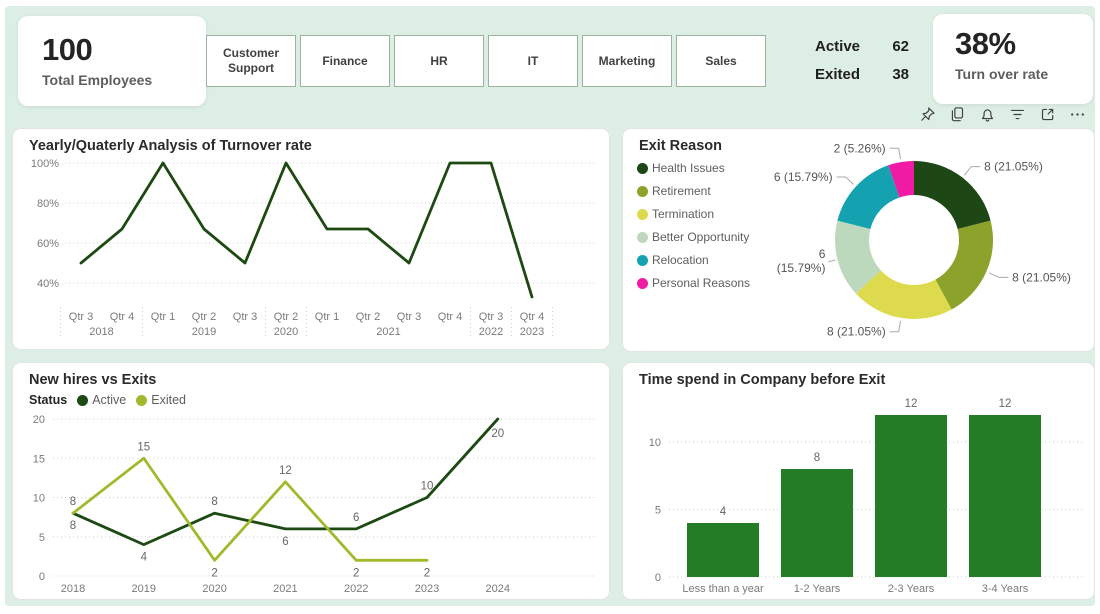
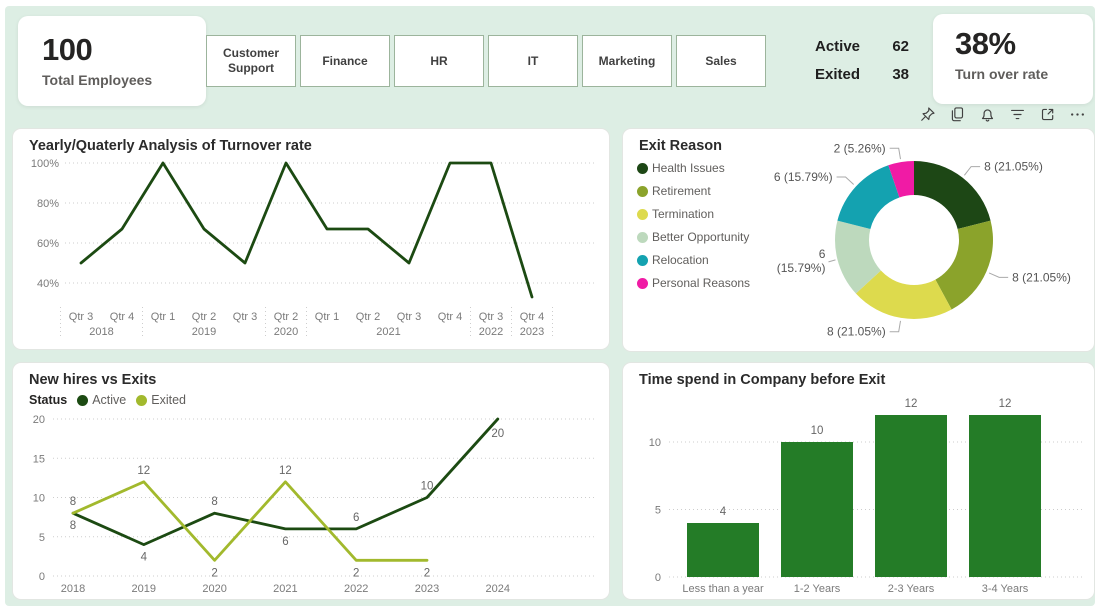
New hires vs Exits/Exited/2019: 15 -> 12
Time spend in Company before Exit/1-2 Years: 8 -> 10
